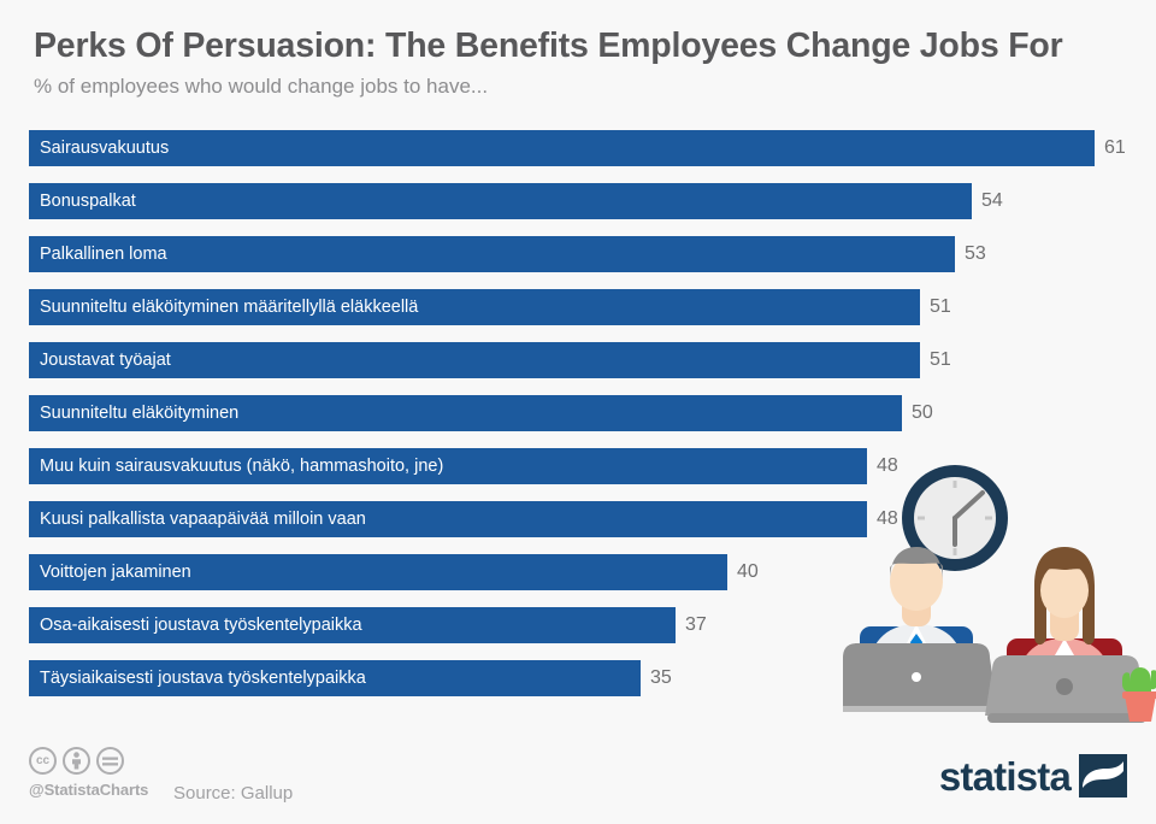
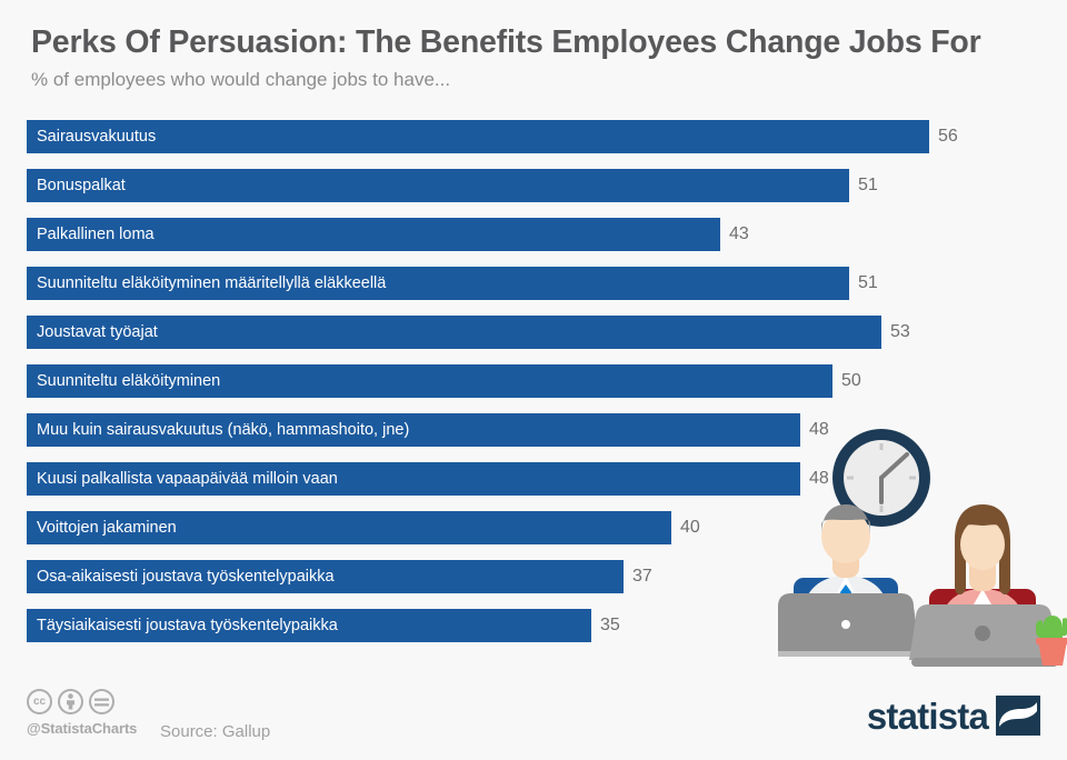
Sairausvakuutus: 61 -> 56
Bonuspalkat: 54 -> 51
Palkallinen loma: 53 -> 43
Joustavat työajat: 51 -> 53
